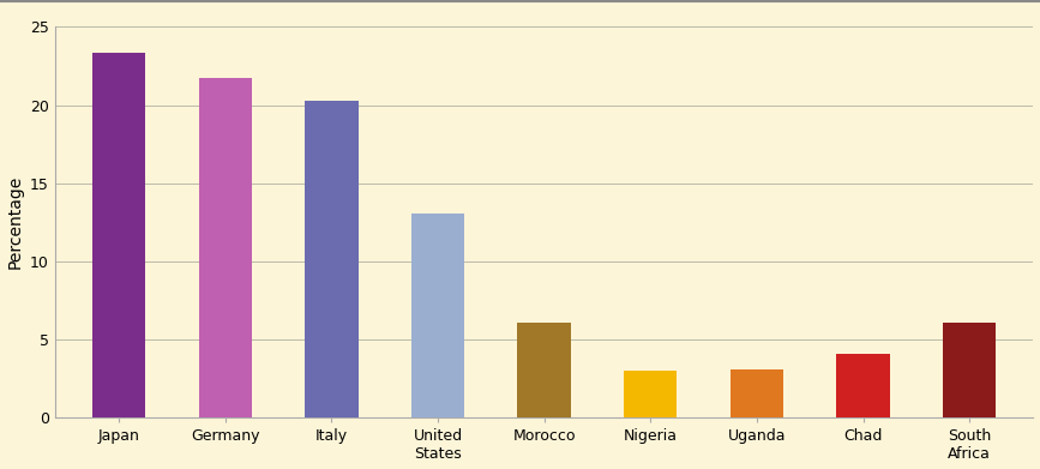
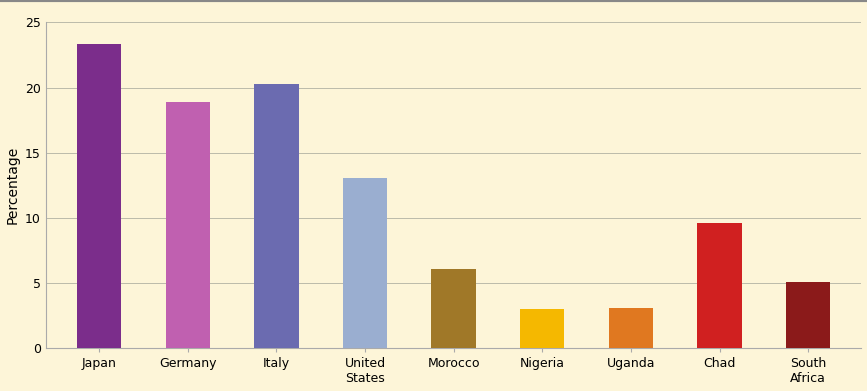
Germany: 21.7 -> 18.9
Chad: 4.1 -> 9.6
South Africa: 6.1 -> 5.1
